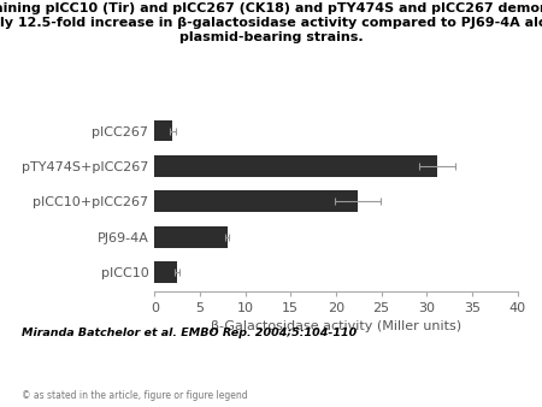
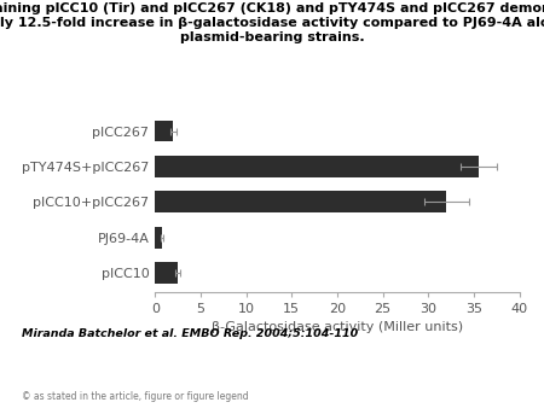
pTY474S+pICC267: 31.2 -> 35.5
pICC10+pICC267: 22.4 -> 32.0
PJ69-4A: 8.0 -> 0.8
